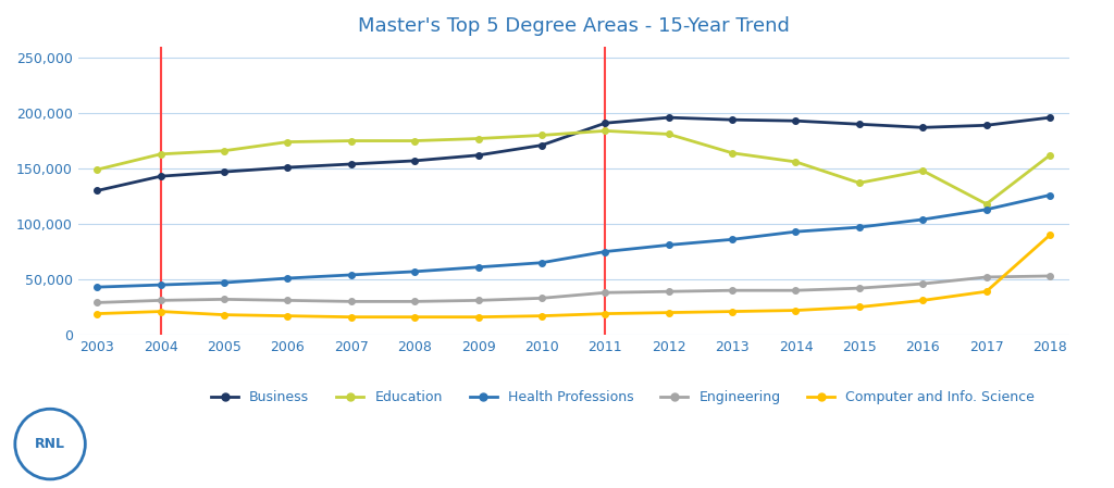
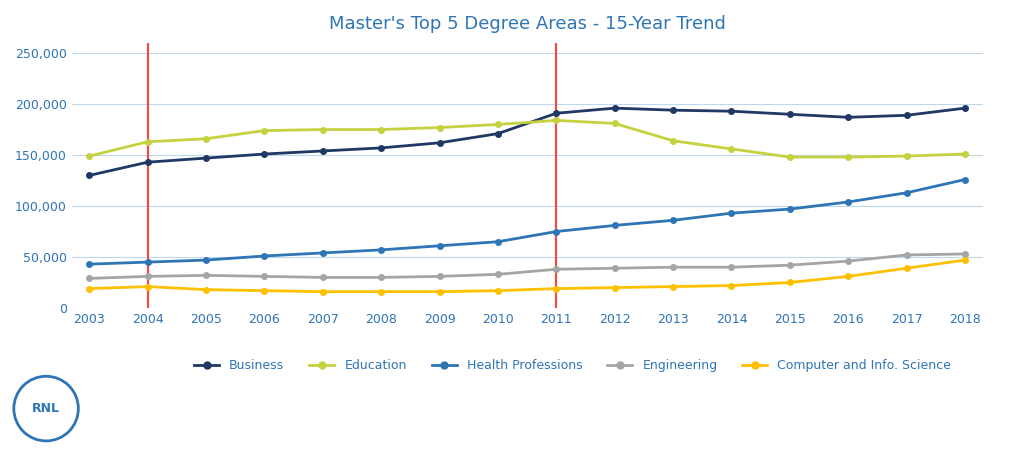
Education/2015: 137,000 -> 148,000
Education/2017: 118,000 -> 149,000
Education/2018: 162,000 -> 151,000
Computer and Info. Science/2018: 90,000 -> 47,000
